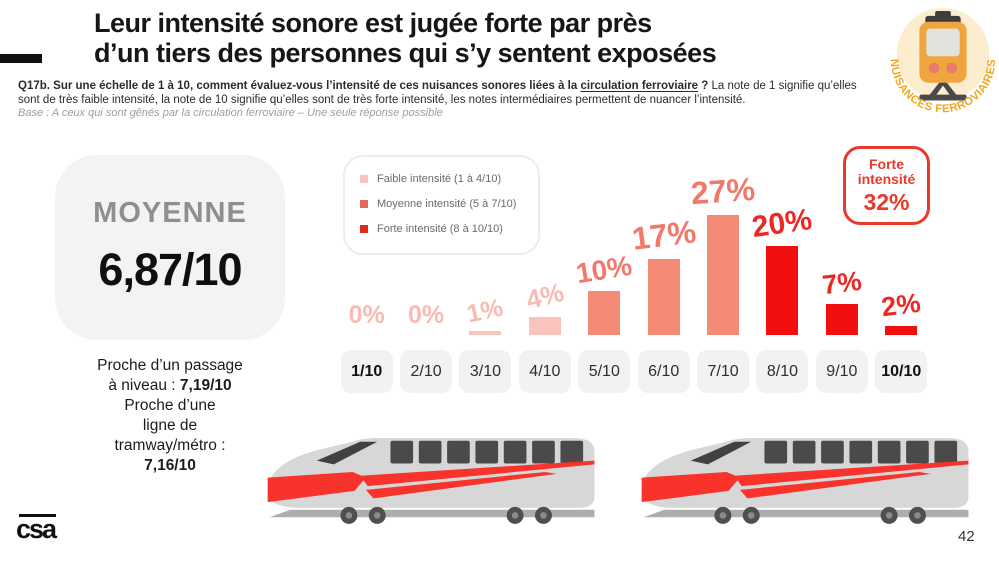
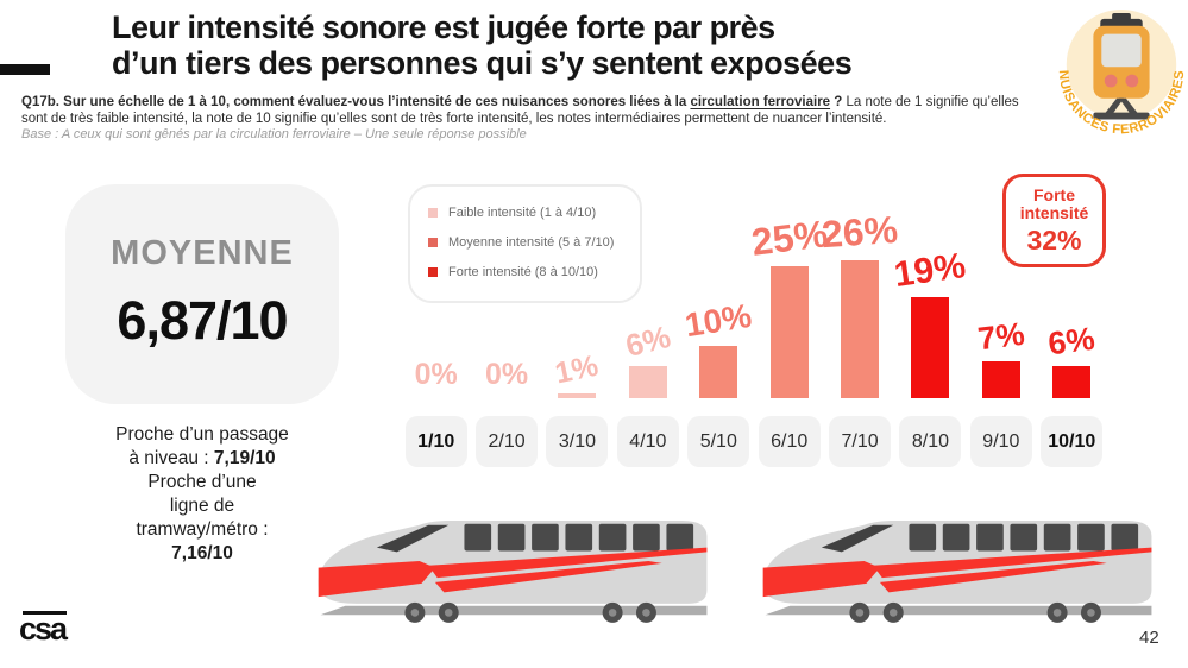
4/10: 4% -> 6%
6/10: 17% -> 25%
7/10: 27% -> 26%
8/10: 20% -> 19%
10/10: 2% -> 6%
